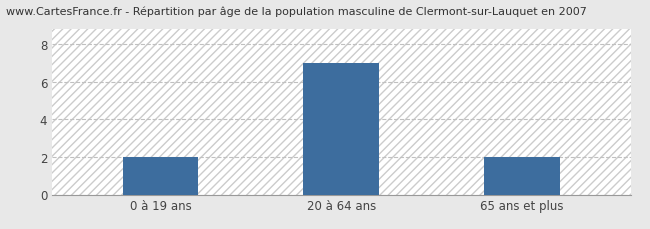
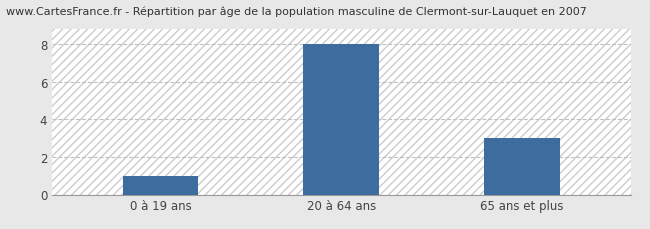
0 à 19 ans: 2 -> 1
20 à 64 ans: 7 -> 8
65 ans et plus: 2 -> 3
